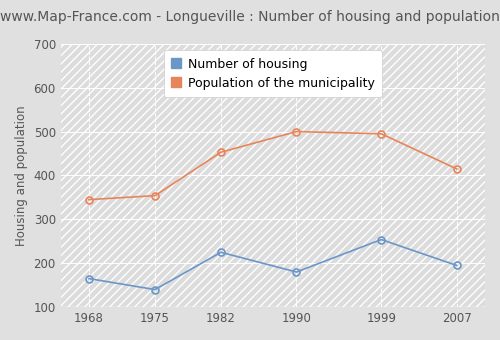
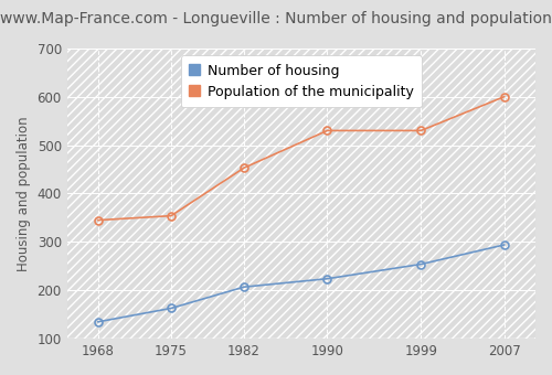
Number of housing/1968: 165 -> 135
Number of housing/1975: 140 -> 163
Number of housing/1982: 225 -> 207
Number of housing/1990: 180 -> 224
Population of the municipality/1990: 500 -> 530
Population of the municipality/1999: 495 -> 530
Number of housing/2007: 195 -> 294
Population of the municipality/2007: 415 -> 600
